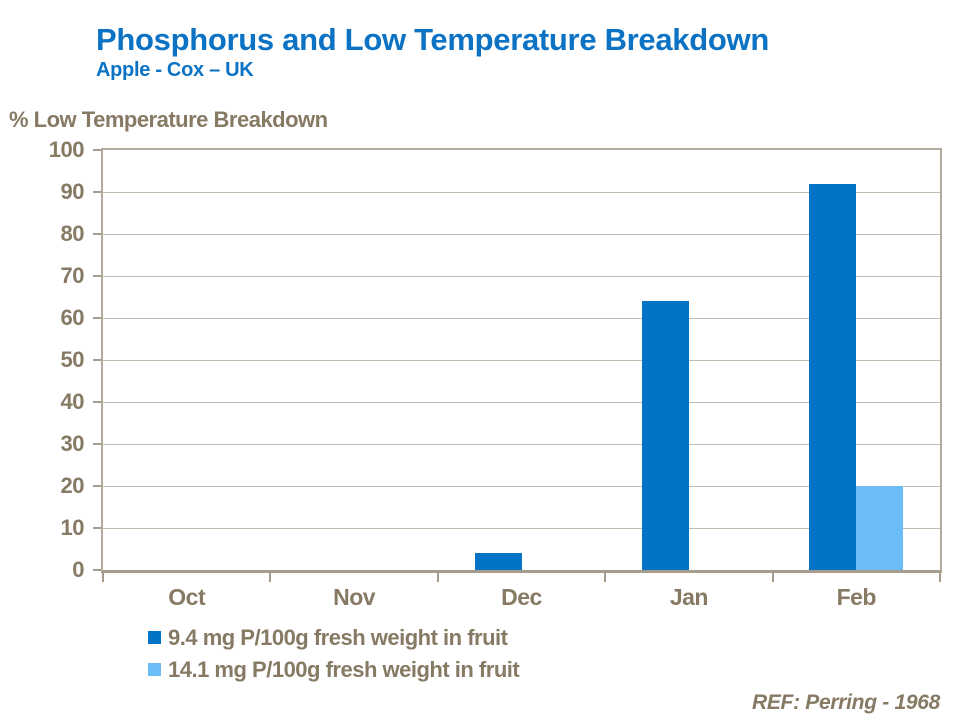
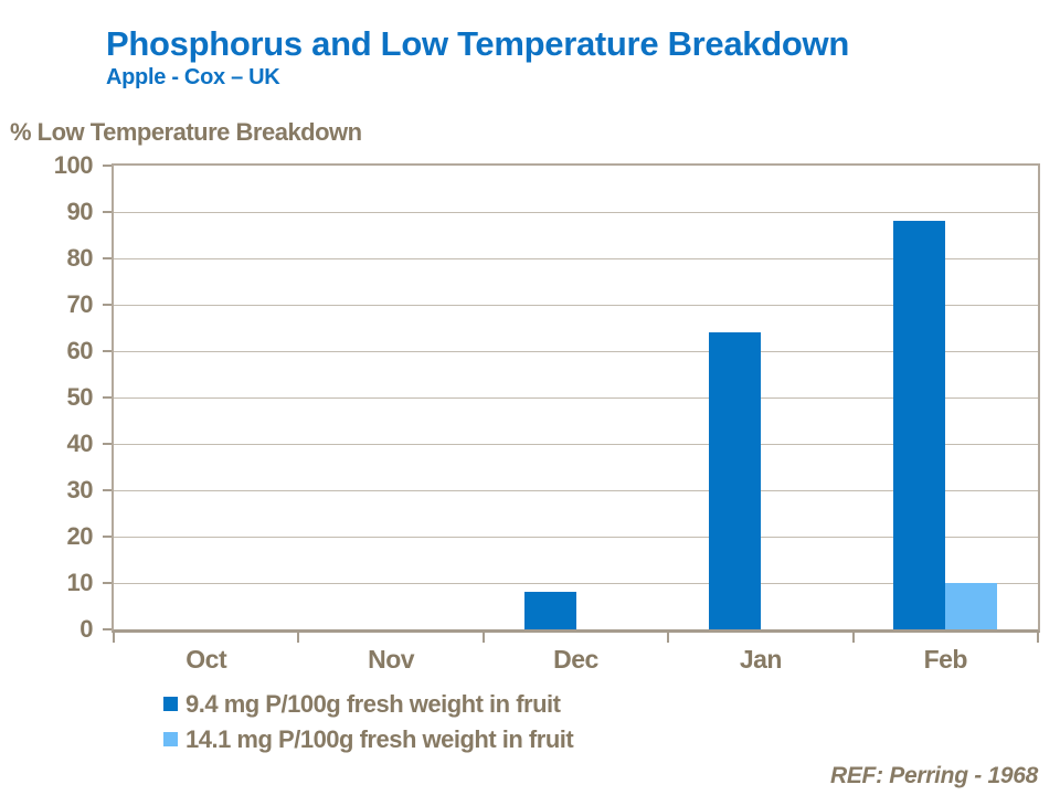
9.4 mg P/100g fresh weight in fruit/Dec: 4 -> 8
9.4 mg P/100g fresh weight in fruit/Feb: 92 -> 88
14.1 mg P/100g fresh weight in fruit/Feb: 20 -> 10
